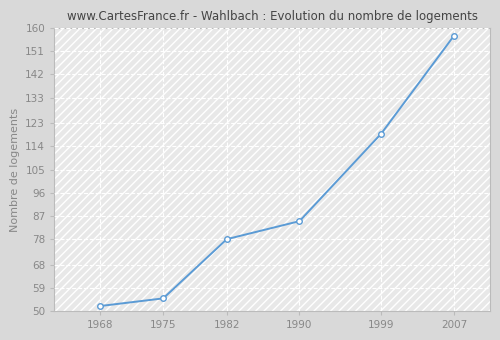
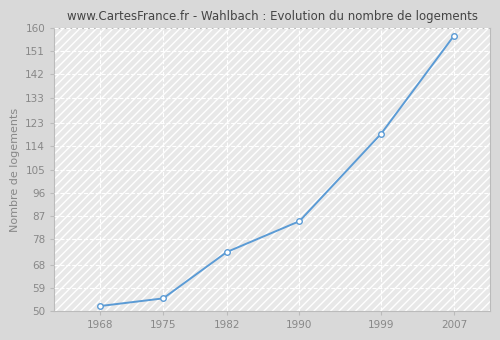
1982: 78 -> 73
